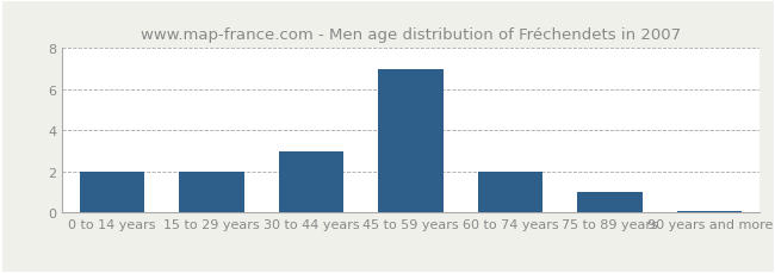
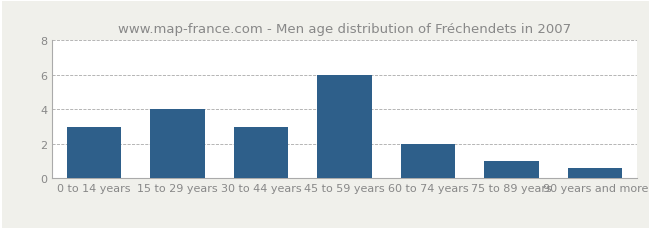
0 to 14 years: 2.0 -> 3.0
15 to 29 years: 2.0 -> 4.0
45 to 59 years: 7.0 -> 6.0
90 years and more: 0.1 -> 0.6
